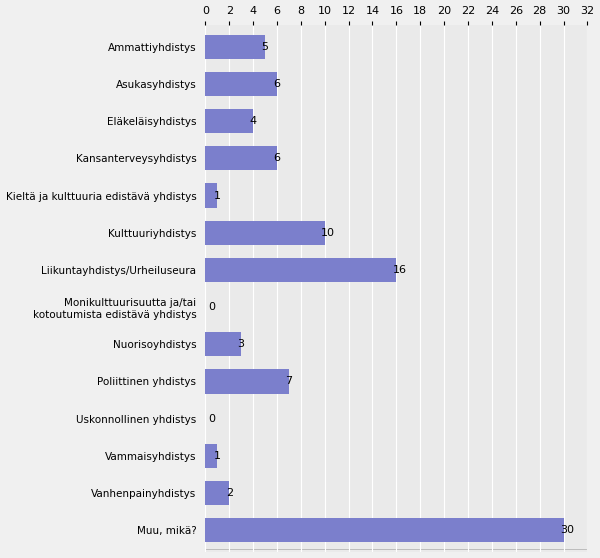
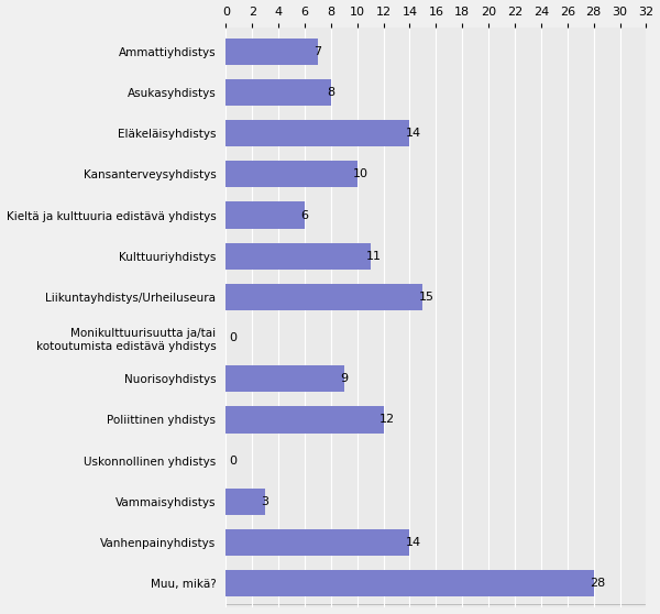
Ammattiyhdistys: 5 -> 7
Asukasyhdistys: 6 -> 8
Eläkeläisyhdistys: 4 -> 14
Kansanterveysyhdistys: 6 -> 10
Kieltä ja kulttuuria edistävä yhdistys: 1 -> 6
Kulttuuriyhdistys: 10 -> 11
Liikuntayhdistys/Urheiluseura: 16 -> 15
Nuorisoyhdistys: 3 -> 9
Poliittinen yhdistys: 7 -> 12
Vammaisyhdistys: 1 -> 3
Vanhenpainyhdistys: 2 -> 14
Muu, mikä?: 30 -> 28
